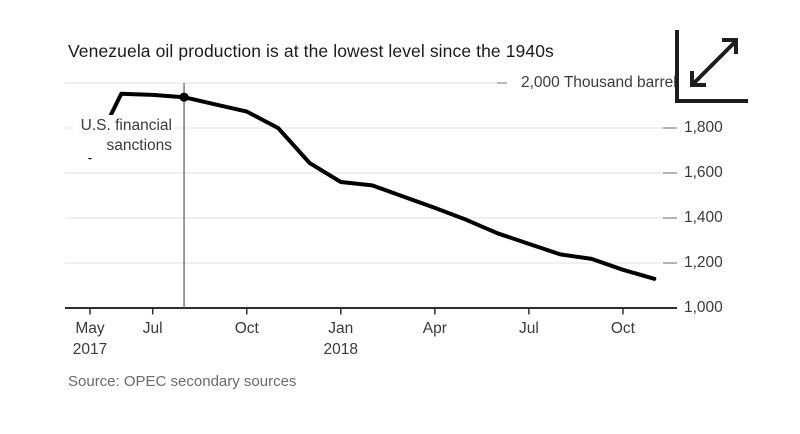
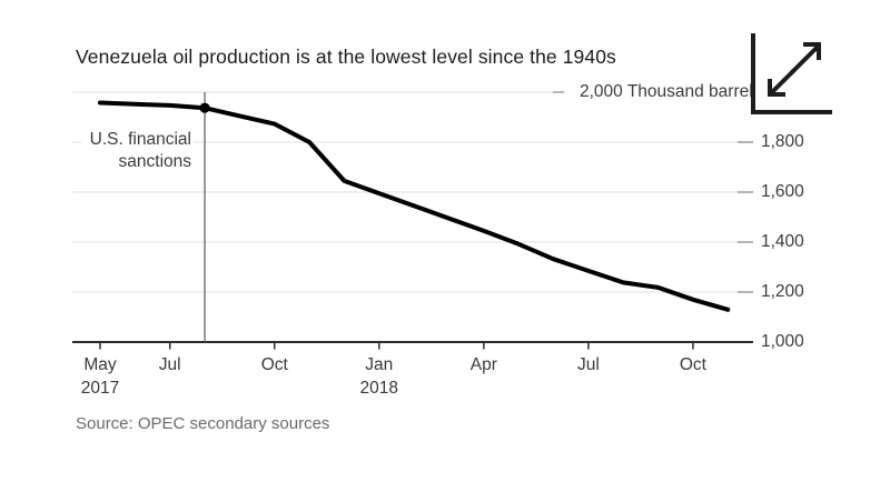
May 2017: 1670 -> 1960
Jan 2018: 1560 -> 1600
